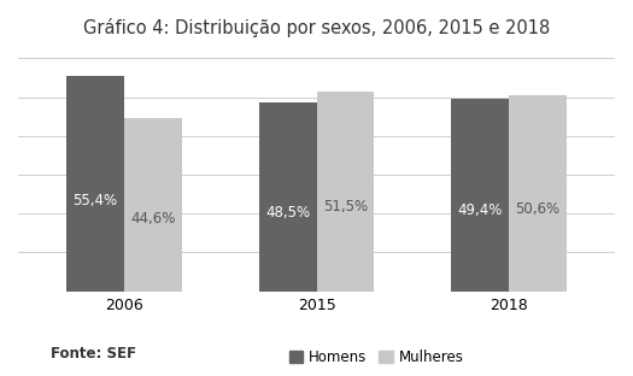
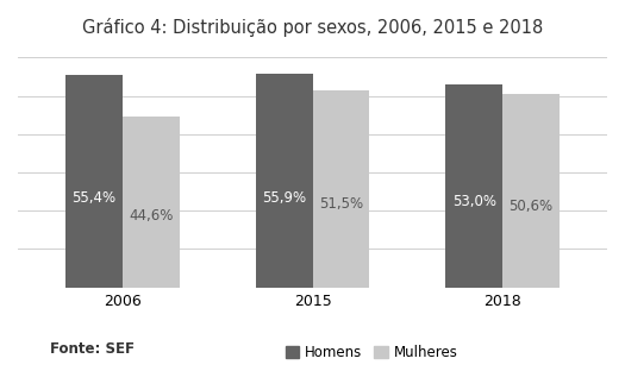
Homens/2015: 48,5% -> 55,9%
Homens/2018: 49,4% -> 53,0%
